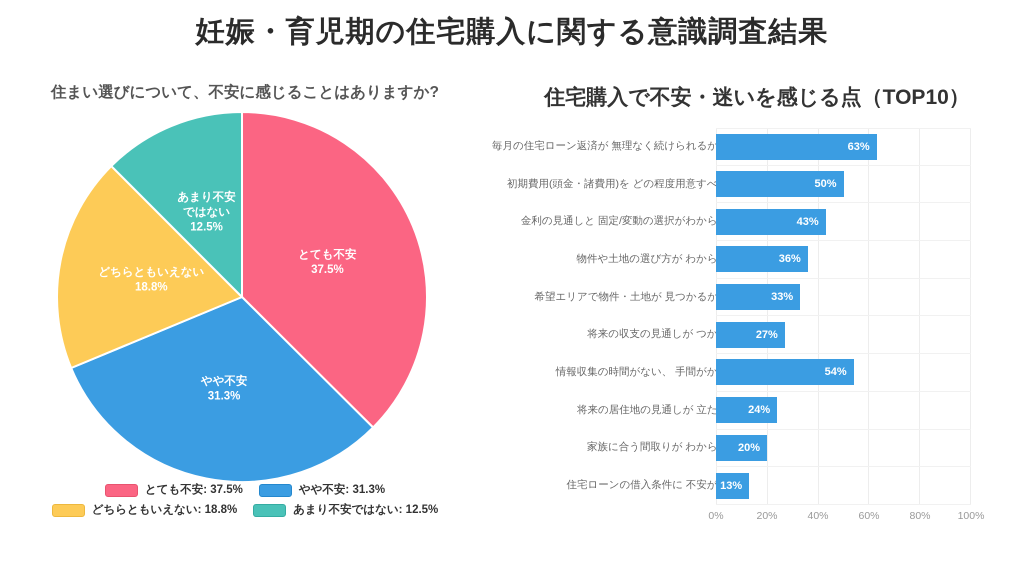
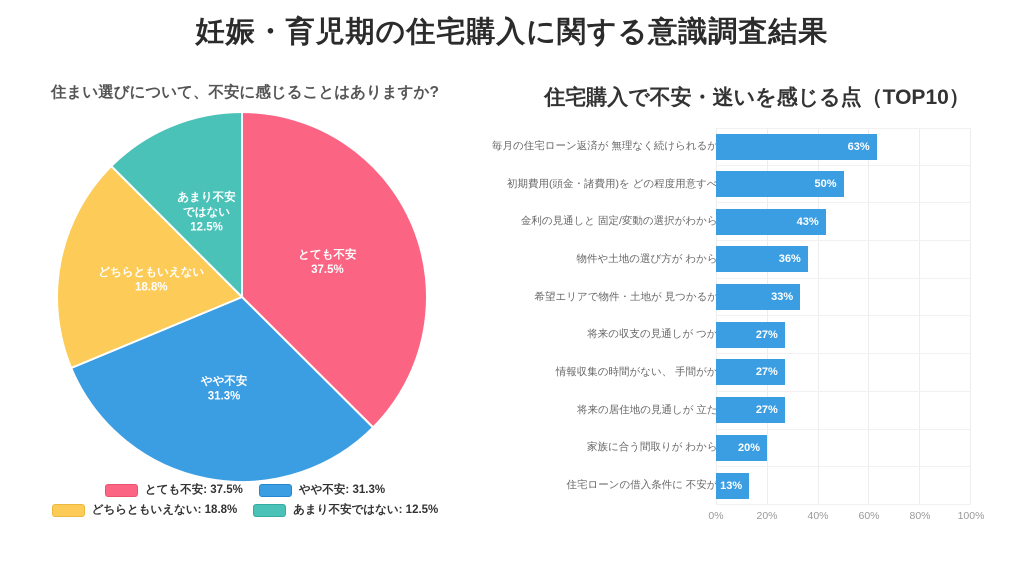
住宅購入で不安・迷いを感じる点（TOP10）/情報収集の時間がない、 手間がかかる: 54% -> 27%
住宅購入で不安・迷いを感じる点（TOP10）/将来の居住地の見通しが 立たない: 24% -> 27%
